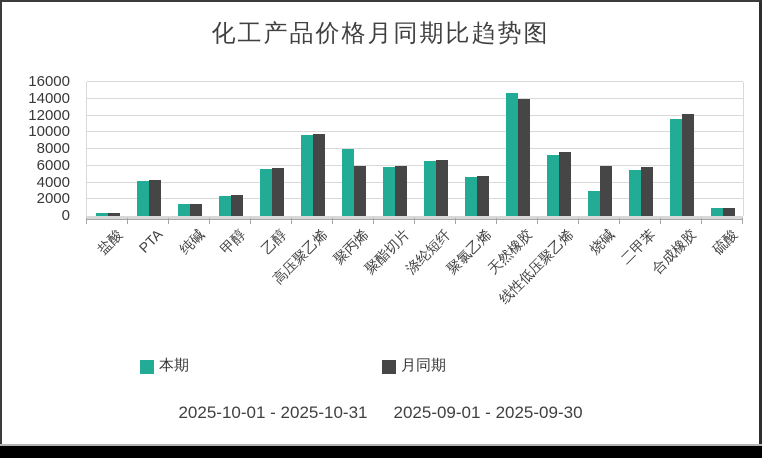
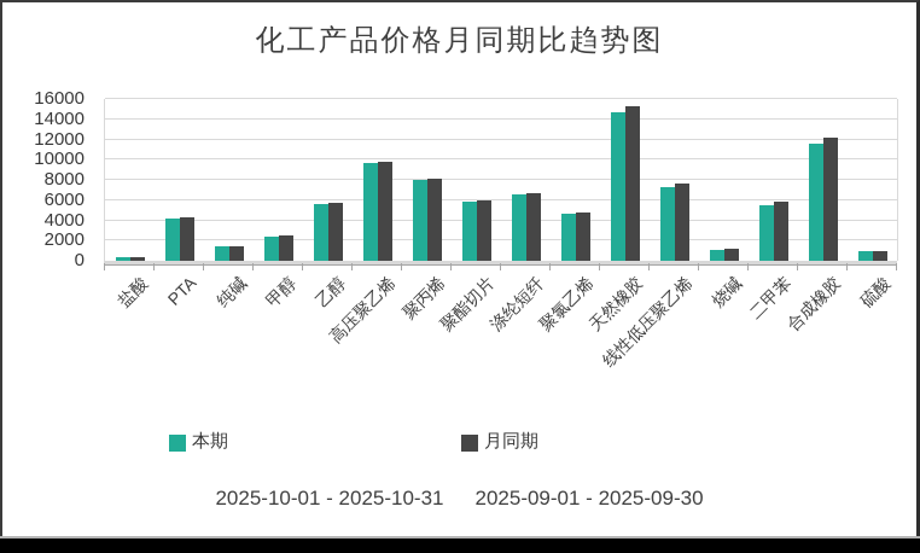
月同期/聚丙烯: 6000 -> 8000
月同期/天然橡胶: 14000 -> 15000
本期/烧碱: 3000 -> 1000
月同期/烧碱: 6000 -> 1000
